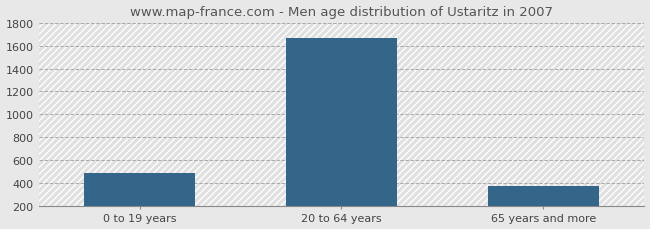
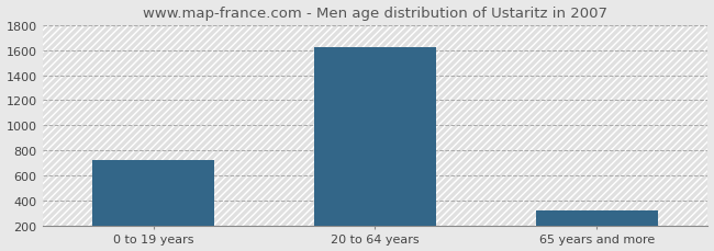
0 to 19 years: 490 -> 720
20 to 64 years: 1670 -> 1620
65 years and more: 370 -> 320
